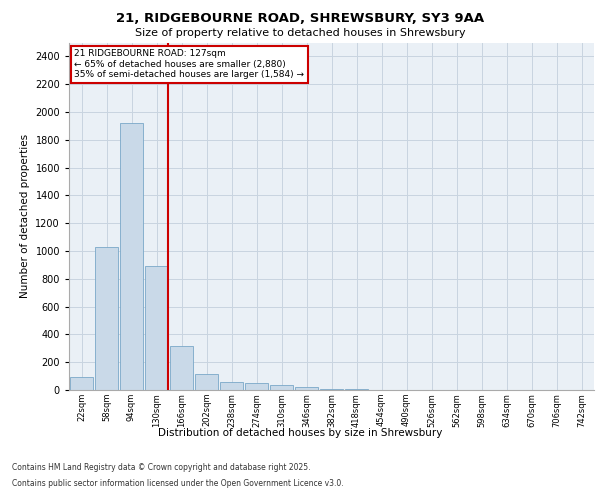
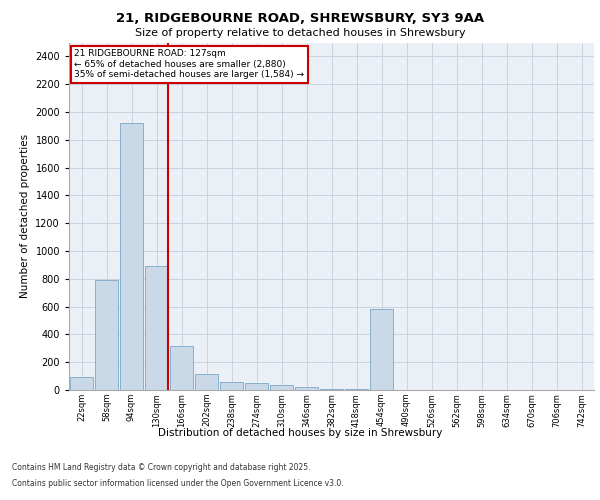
58sqm: 1030 -> 790
454sqm: 0 -> 580
